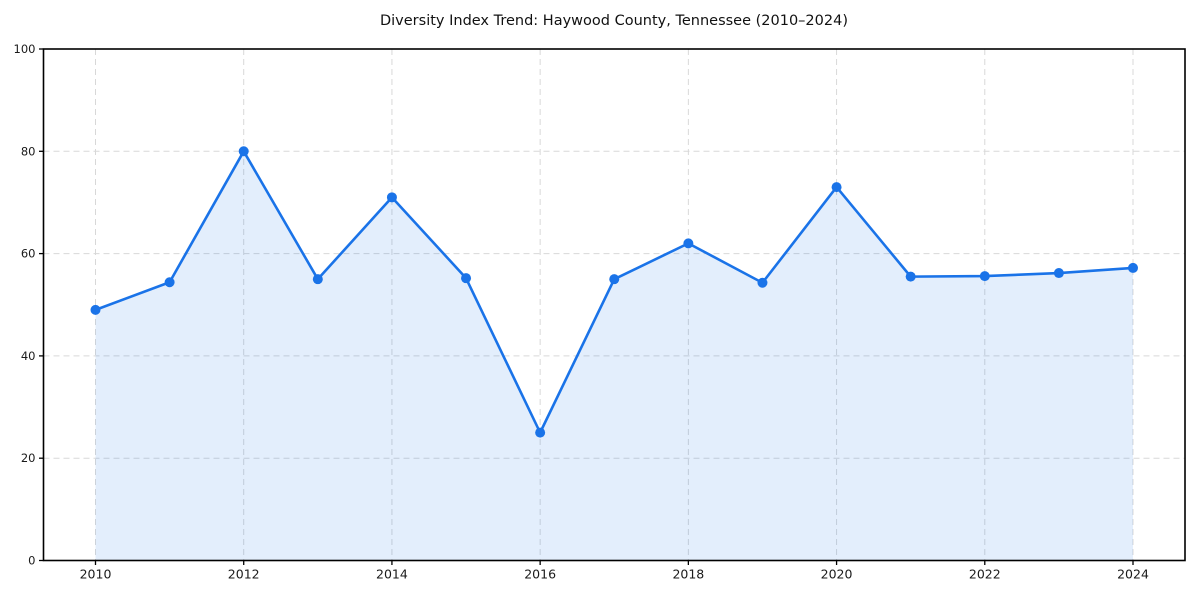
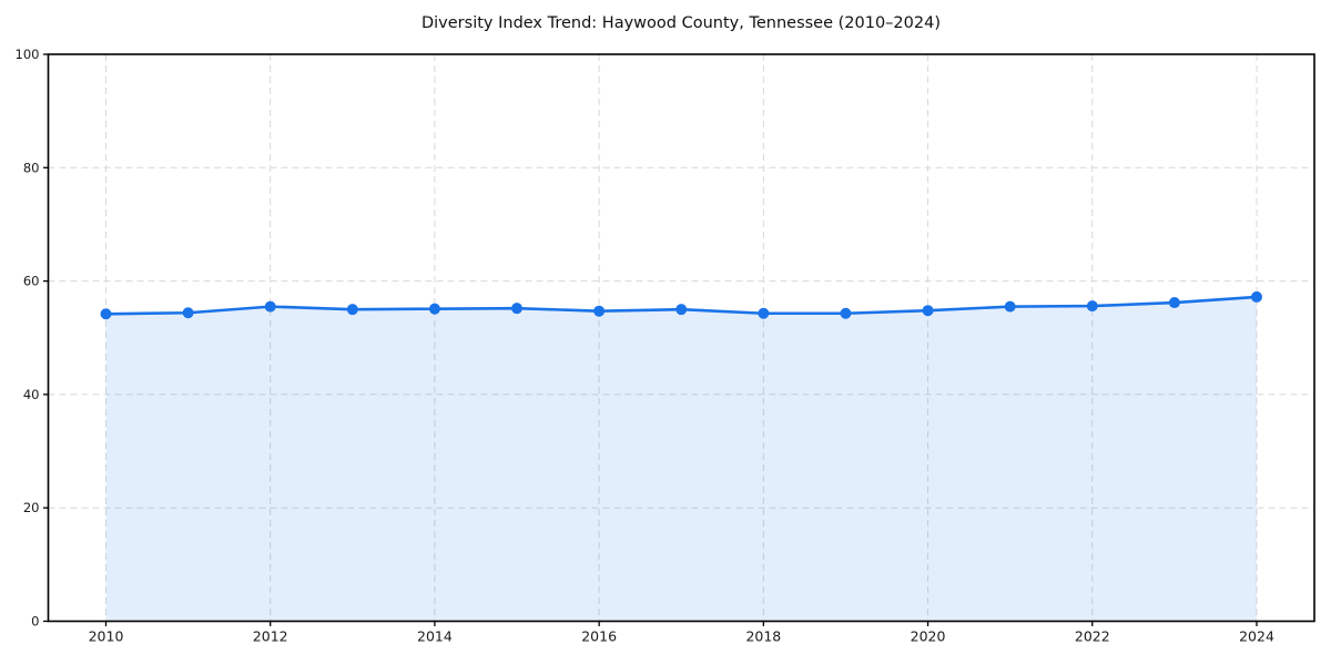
2010: 49 -> 54
2012: 80 -> 56
2014: 71 -> 55
2016: 25 -> 55
2018: 62 -> 54
2020: 73 -> 55
